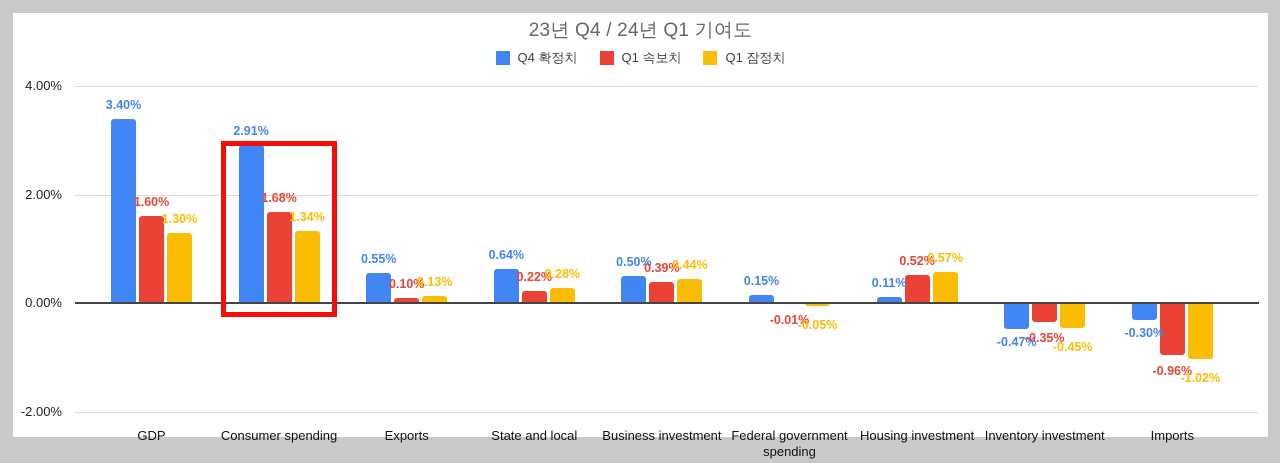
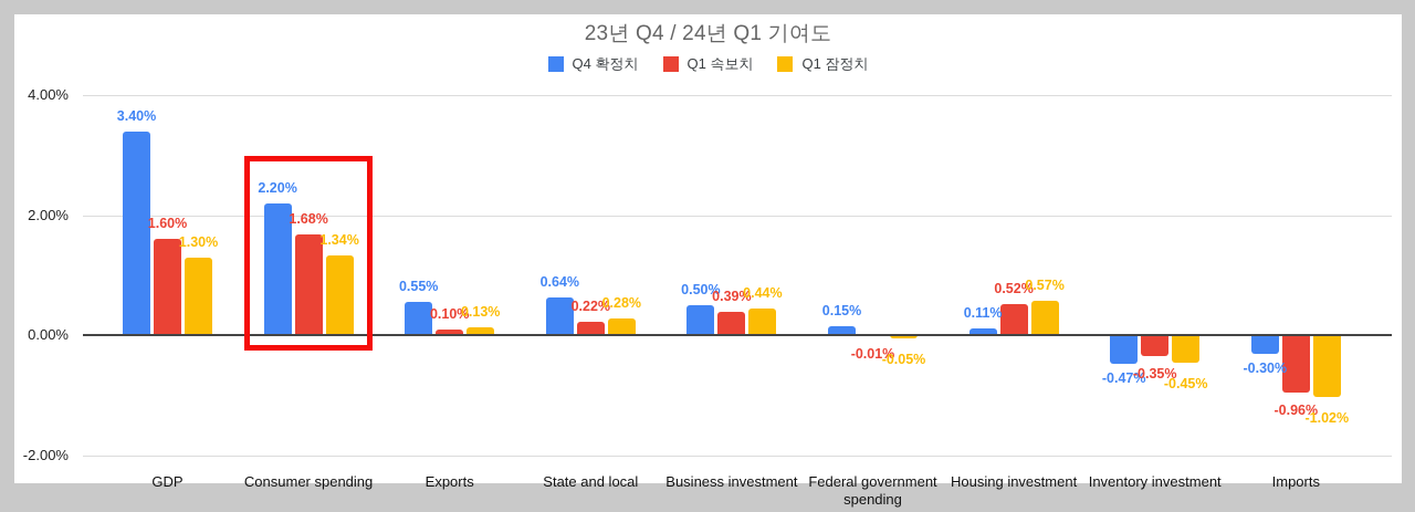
Q4 확정치/Consumer spending: 2.91% -> 2.20%
